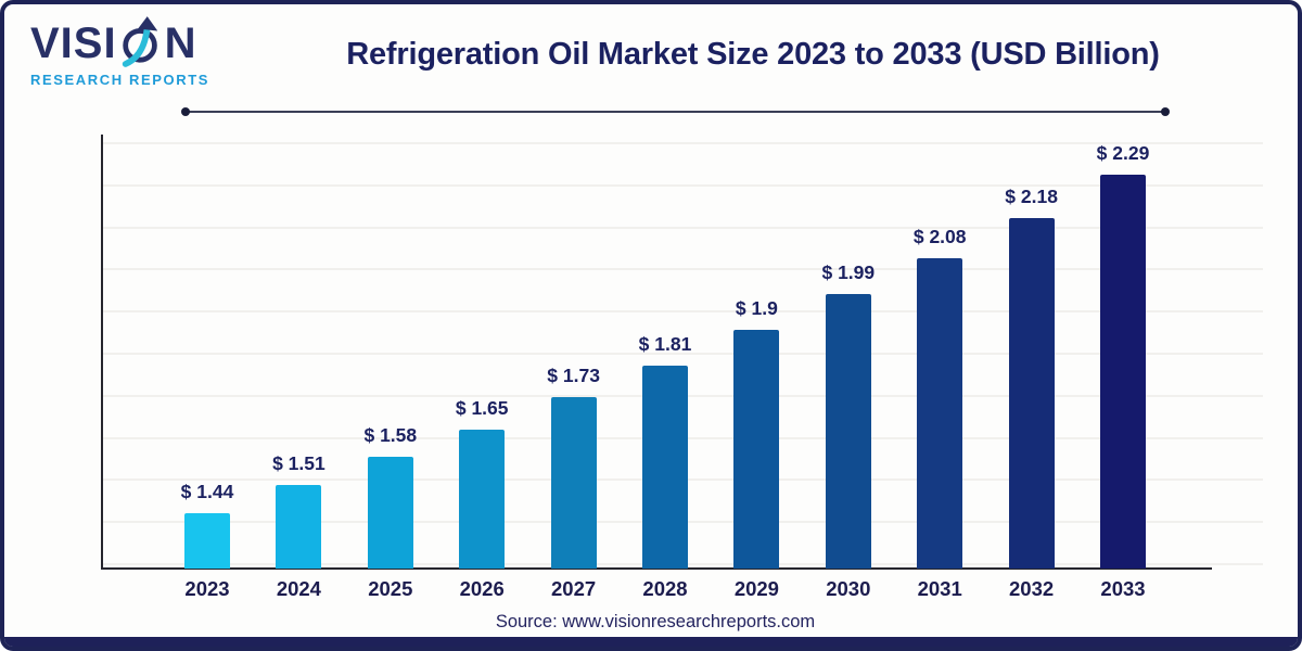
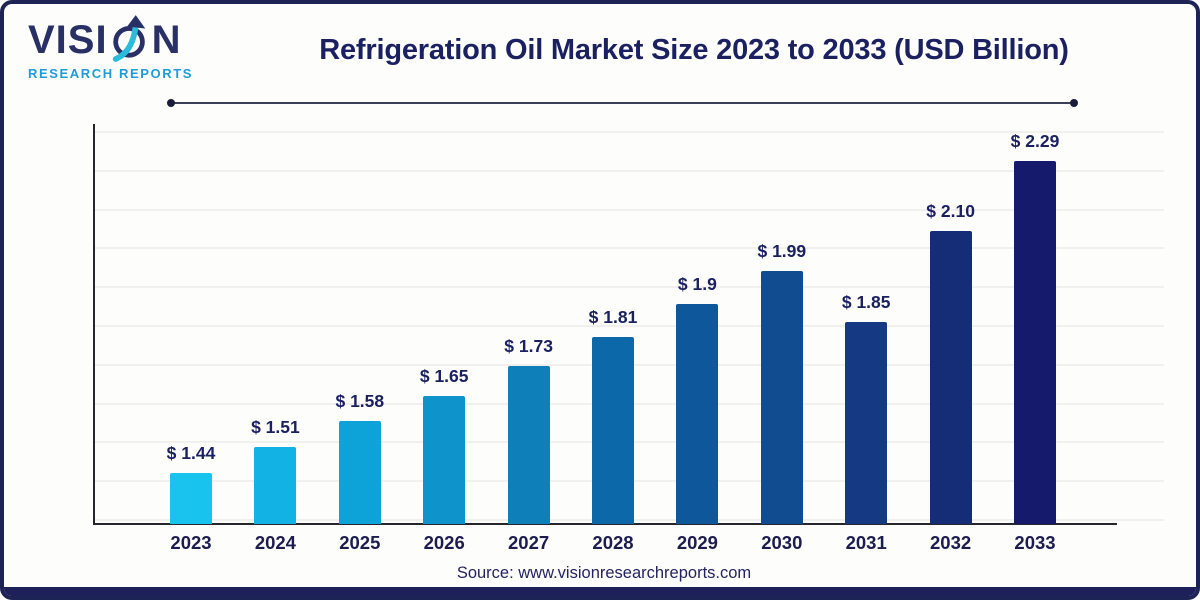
2031: 2.08 -> 1.85
2032: 2.18 -> 2.10
